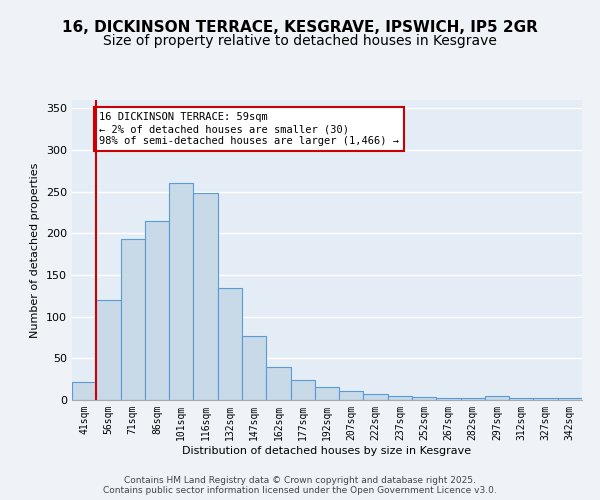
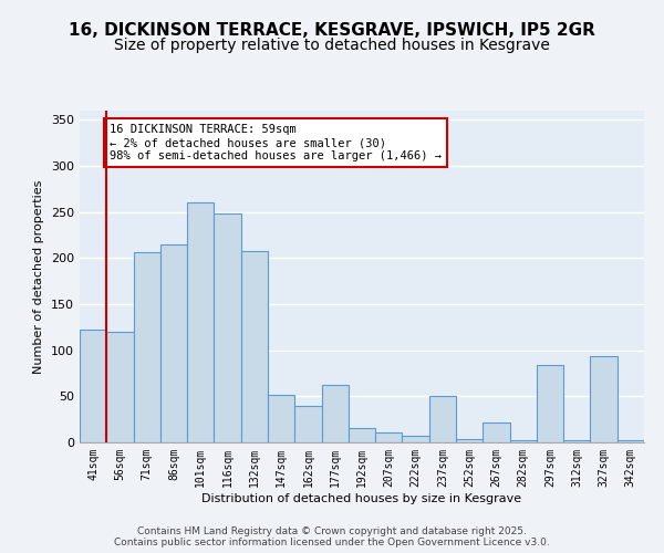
41sqm: 22 -> 122
71sqm: 193 -> 206
132sqm: 135 -> 208
147sqm: 77 -> 52
177sqm: 24 -> 62
237sqm: 5 -> 50
267sqm: 3 -> 22
297sqm: 5 -> 84
327sqm: 3 -> 94
